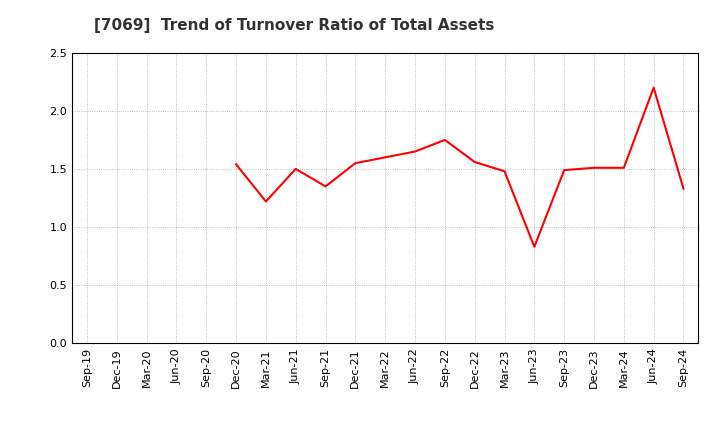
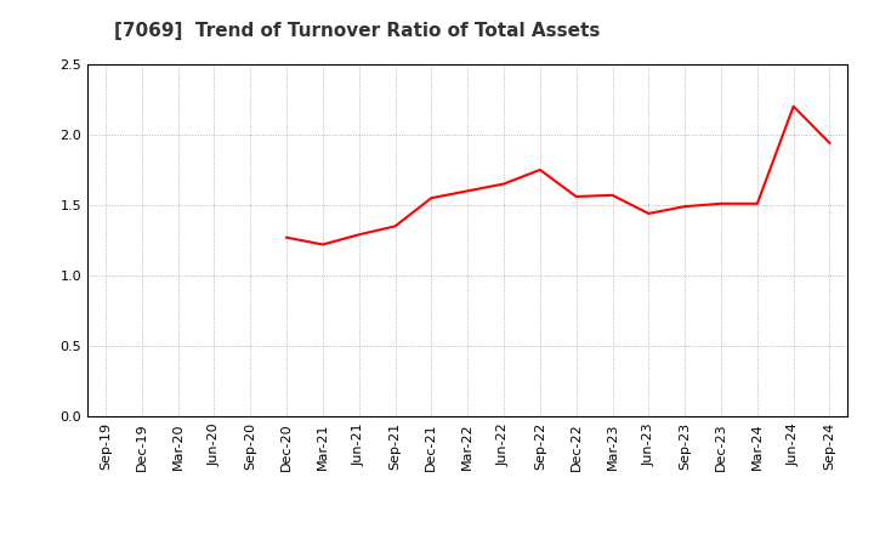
Dec-20: 1.54 -> 1.27
Jun-21: 1.50 -> 1.29
Mar-23: 1.48 -> 1.57
Jun-23: 0.83 -> 1.44
Sep-24: 1.33 -> 1.94
